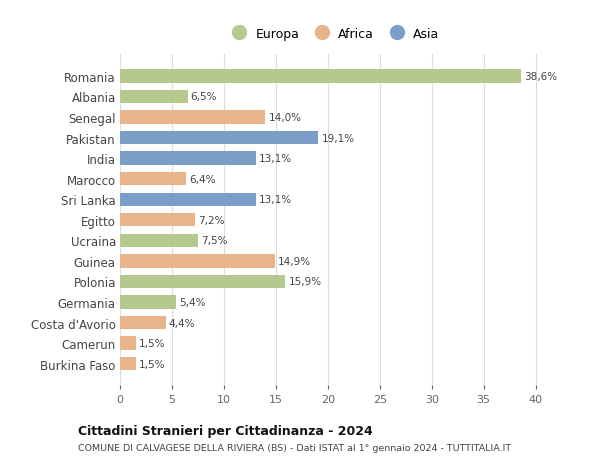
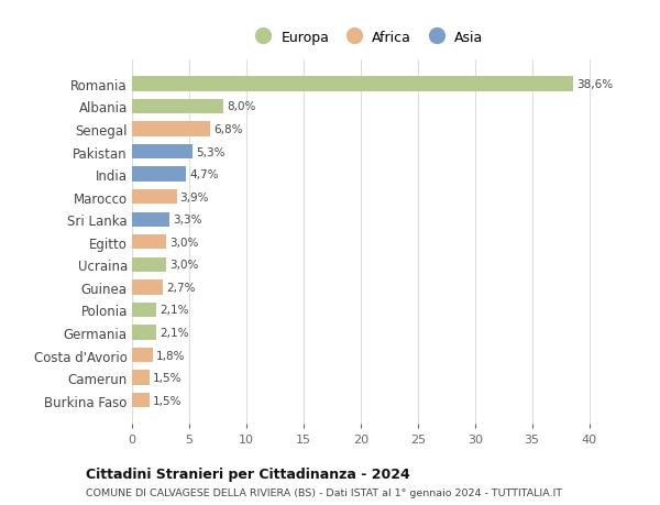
Albania: 6,5% -> 8,0%
Senegal: 14,0% -> 6,8%
Pakistan: 19,1% -> 5,3%
India: 13,1% -> 4,7%
Marocco: 6,4% -> 3,9%
Sri Lanka: 13,1% -> 3,3%
Egitto: 7,2% -> 3,0%
Ucraina: 7,5% -> 3,0%
Guinea: 14,9% -> 2,7%
Polonia: 15,9% -> 2,1%
Germania: 5,4% -> 2,1%
Costa d'Avorio: 4,4% -> 1,8%
